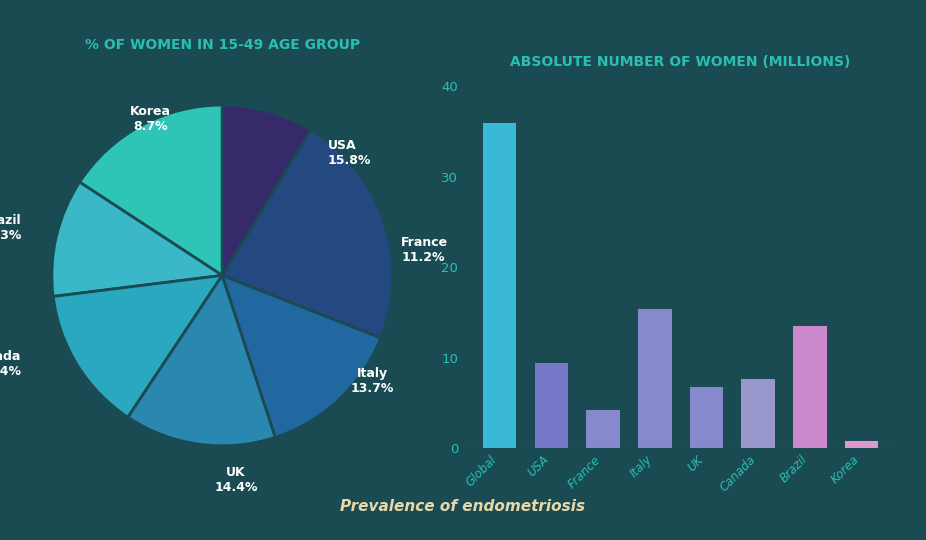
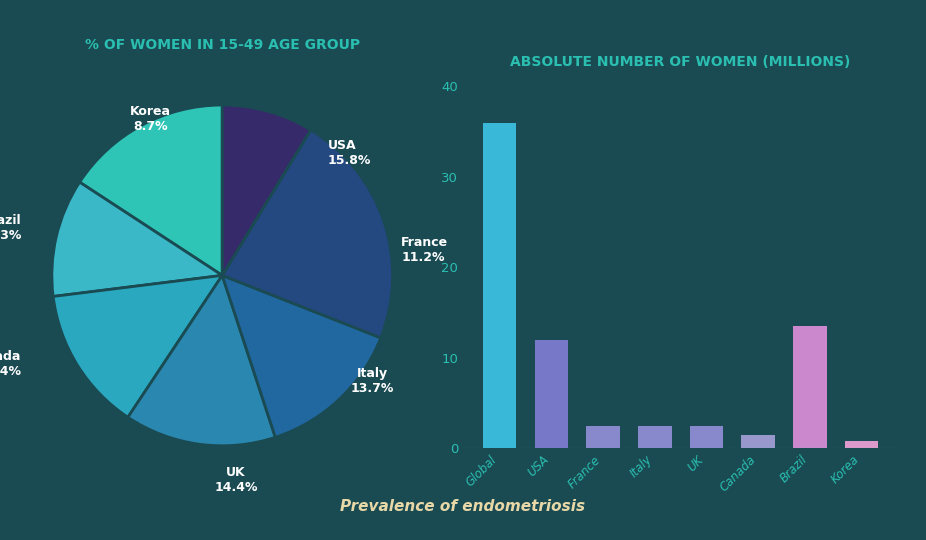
USA: 9.4 -> 12.0
France: 4.2 -> 2.5
Italy: 15.4 -> 2.5
UK: 6.8 -> 2.5
Canada: 7.6 -> 1.5
